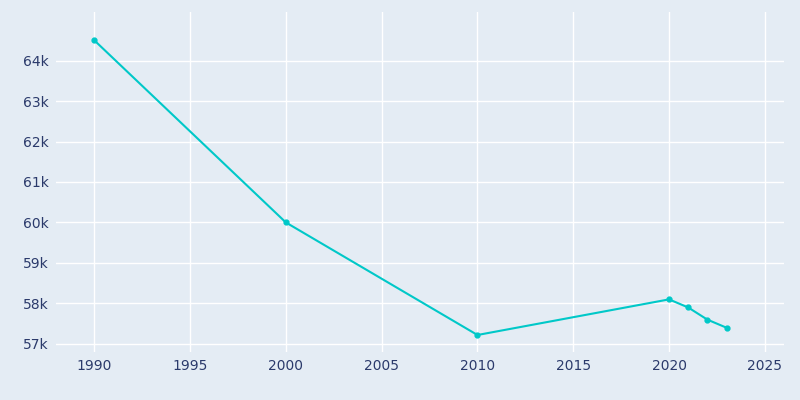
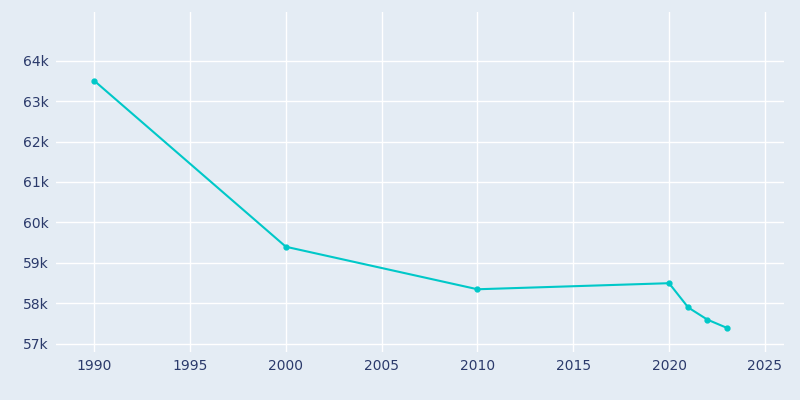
1990: 64.50k -> 63.50k
2000: 60.00k -> 59.40k
2010: 57.22k -> 58.35k
2020: 58.10k -> 58.50k
